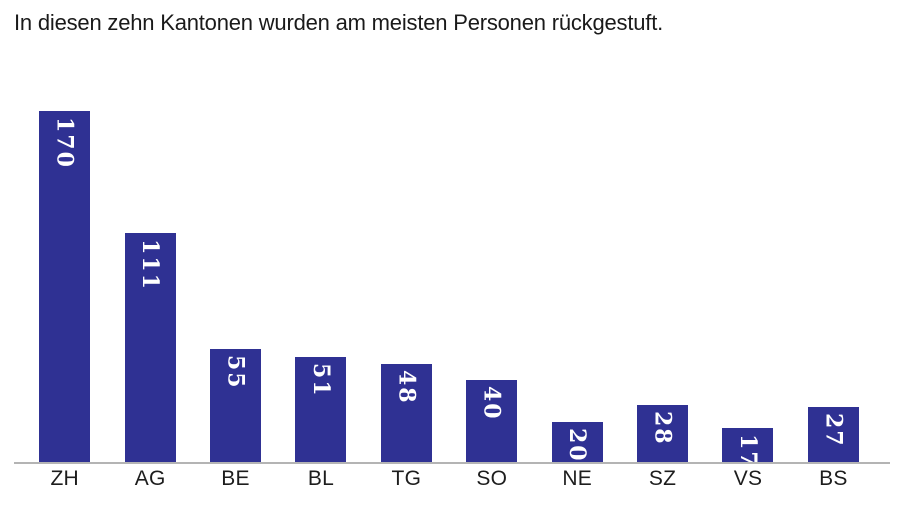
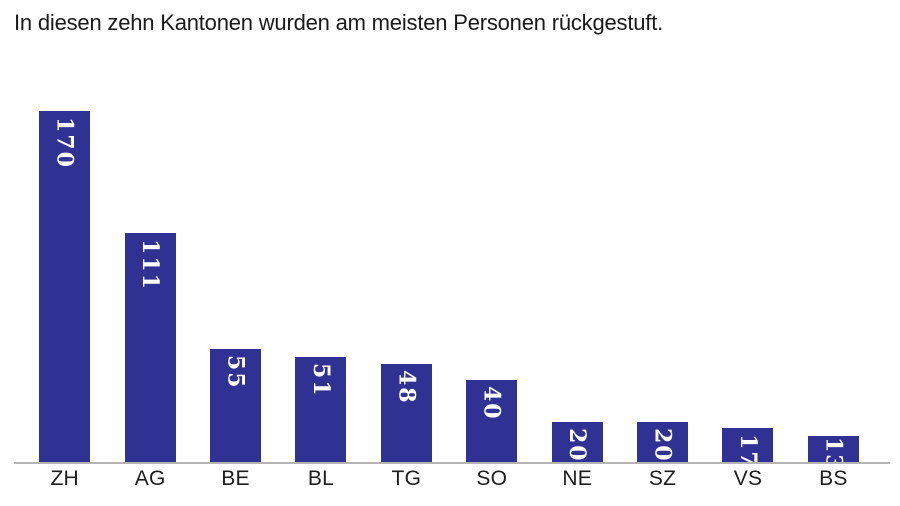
SZ: 28 -> 20
BS: 27 -> 13
